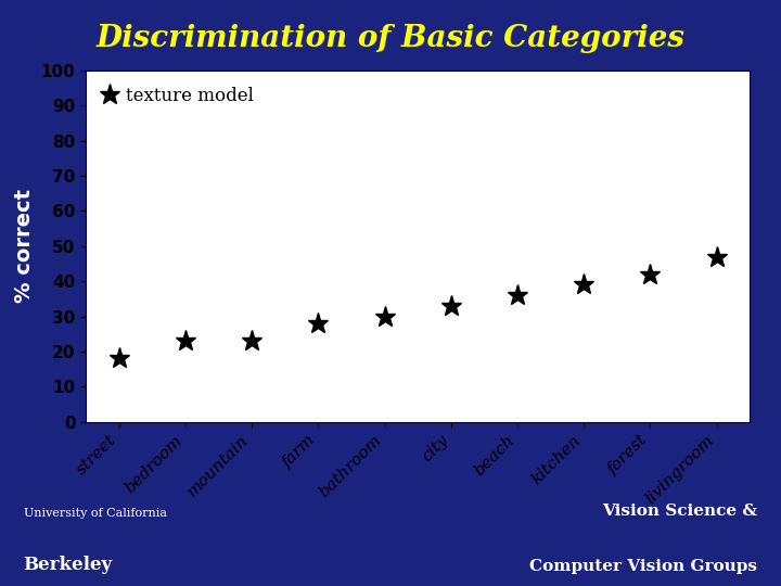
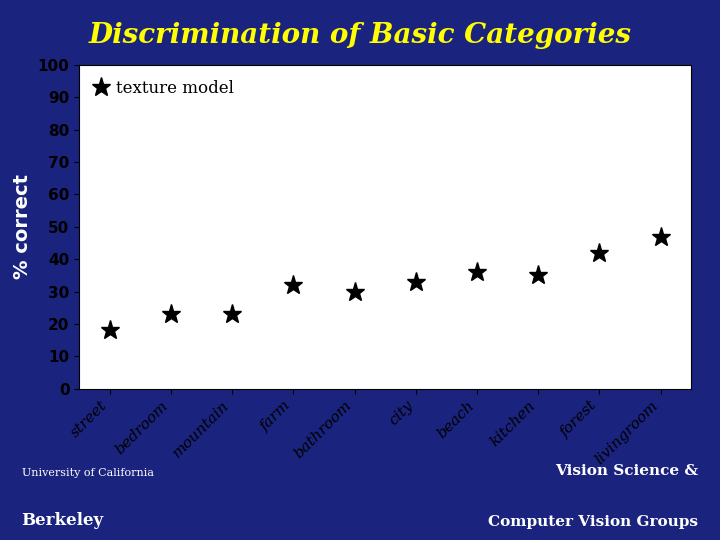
farm: 28 -> 32
kitchen: 39 -> 35
